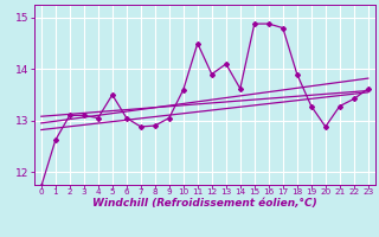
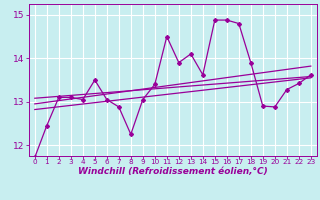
1: 12.62 -> 12.45
8: 12.90 -> 12.25
10: 13.60 -> 13.40
19: 13.28 -> 12.90
